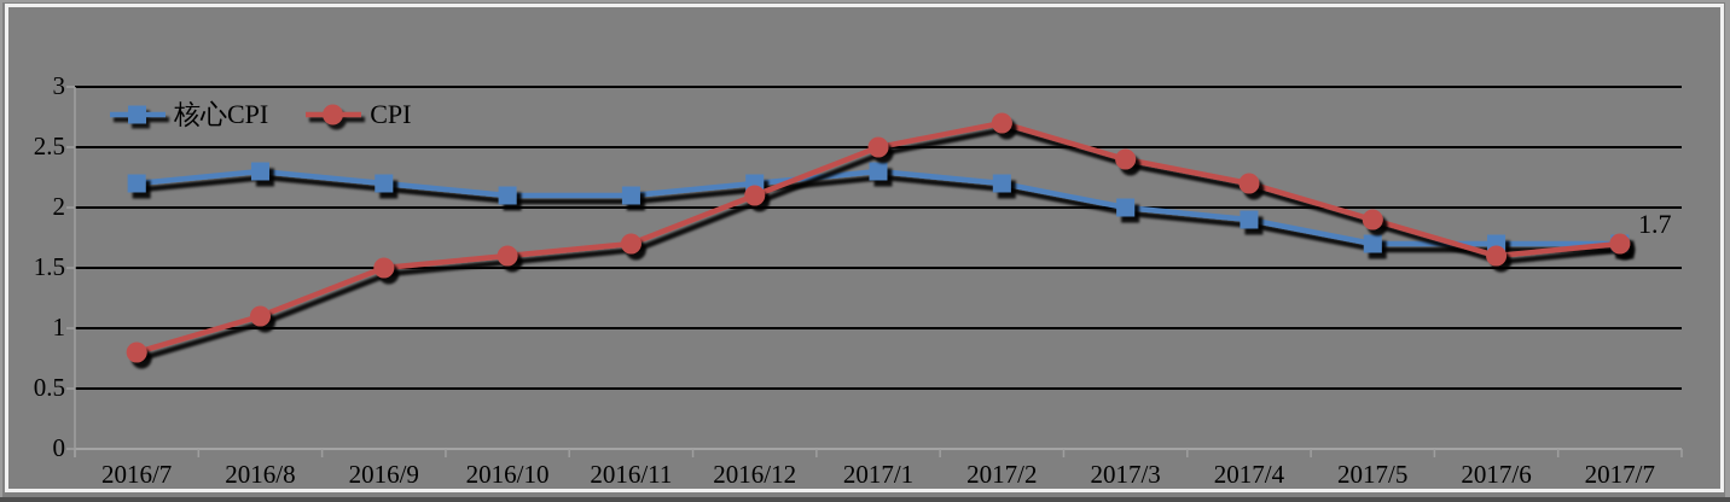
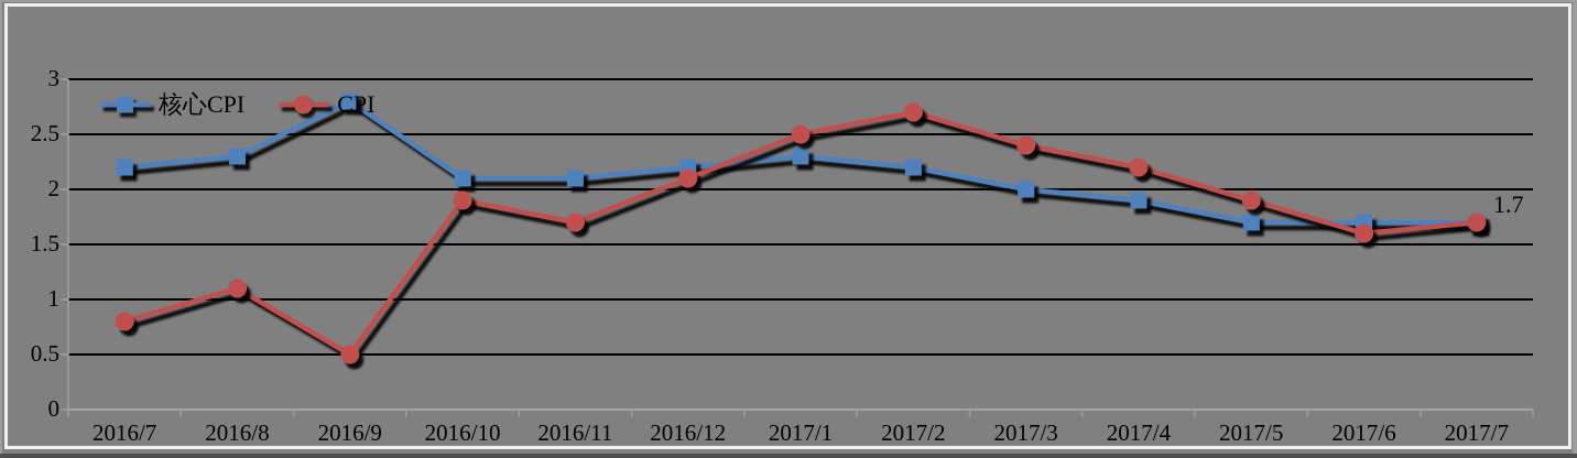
核心CPI/2016/9: 2.2 -> 2.8
CPI/2016/9: 1.5 -> 0.5
CPI/2016/10: 1.6 -> 1.9
